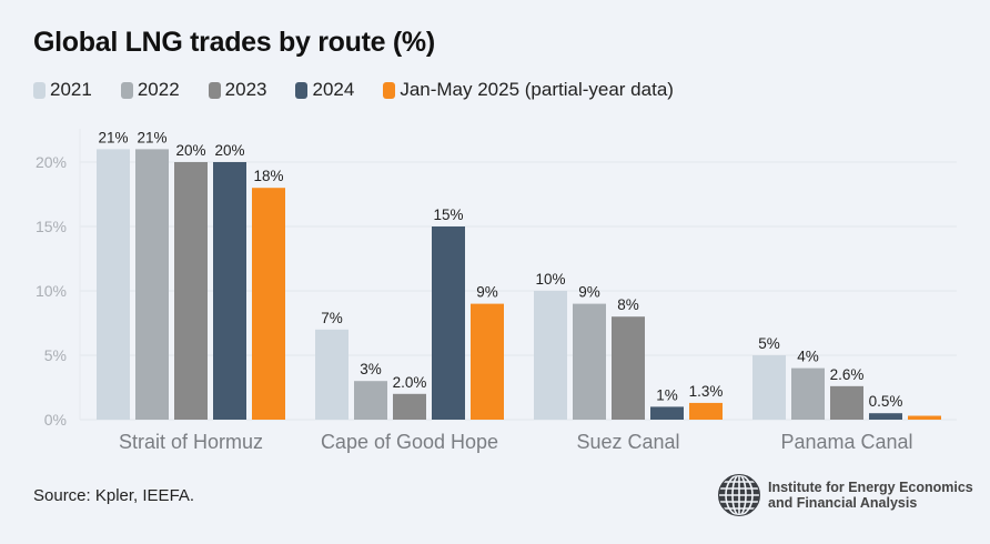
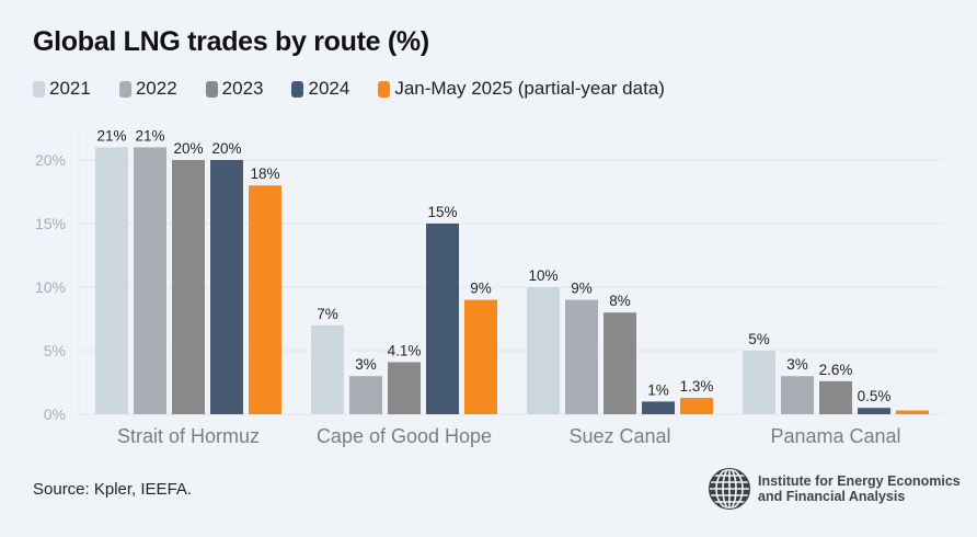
2023/Cape of Good Hope: 2.0% -> 4.1%
2022/Panama Canal: 4% -> 3%
